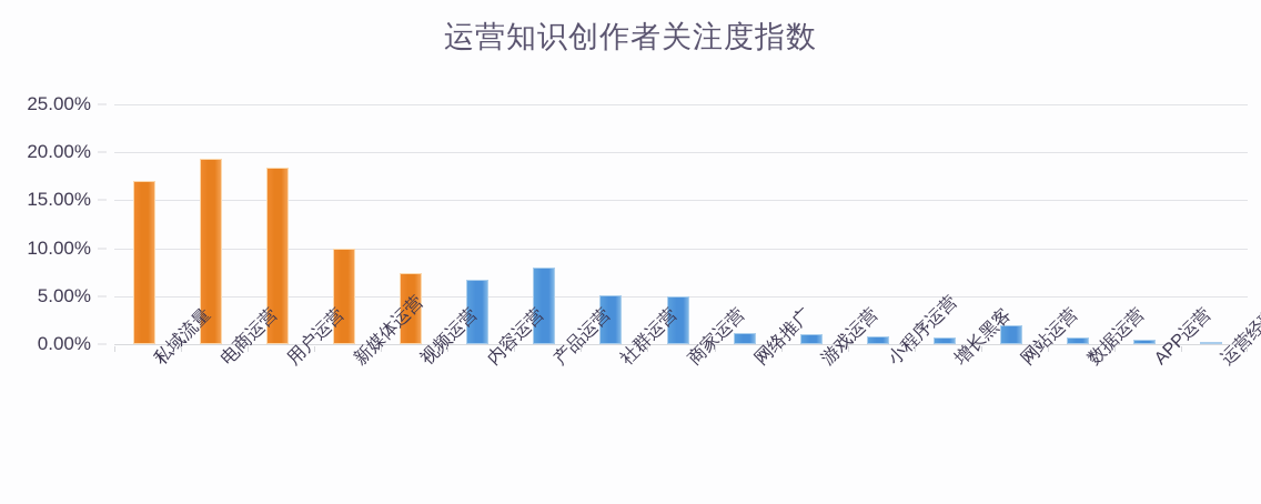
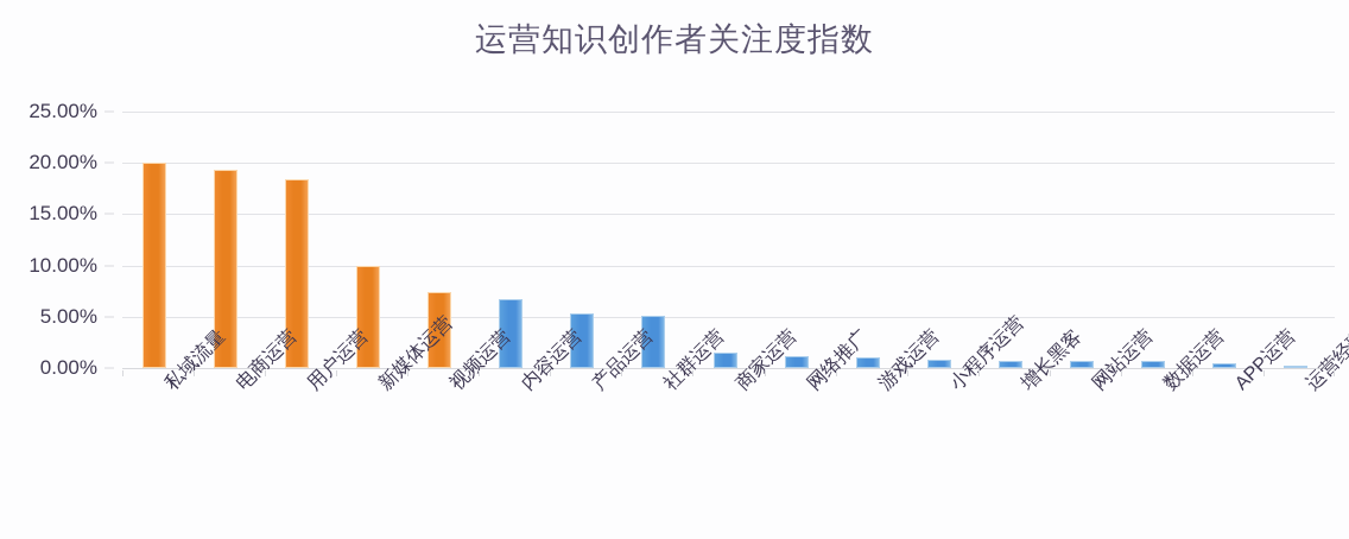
私域流量: 17% -> 20%
产品运营: 8% -> 5%
商家运营: 5% -> 2%
网站运营: 2% -> 1%
